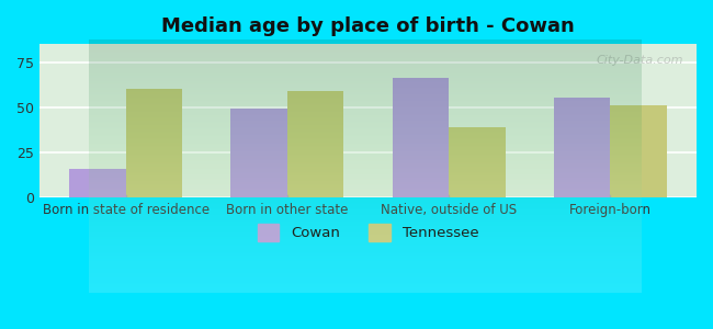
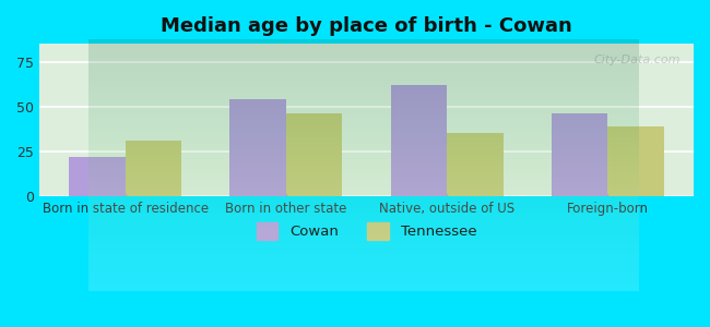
Cowan/Born in state of residence: 16 -> 22
Tennessee/Born in state of residence: 60 -> 31
Cowan/Born in other state: 49 -> 54
Tennessee/Born in other state: 59 -> 46
Cowan/Native, outside of US: 66 -> 62
Tennessee/Native, outside of US: 39 -> 35
Cowan/Foreign-born: 55 -> 46
Tennessee/Foreign-born: 51 -> 39
